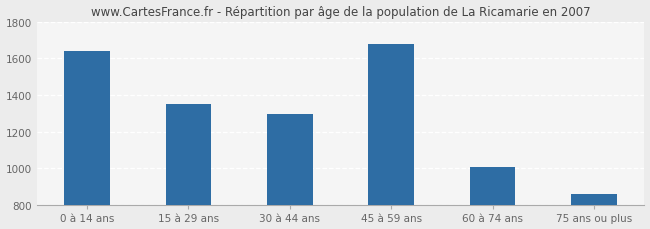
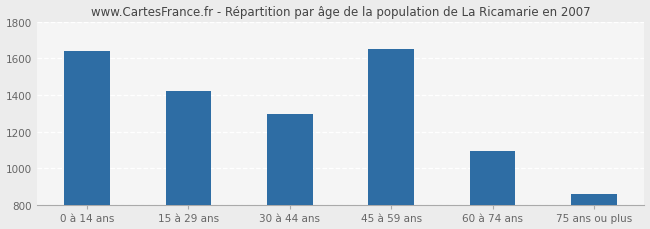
15 à 29 ans: 1350 -> 1420
45 à 59 ans: 1680 -> 1650
60 à 74 ans: 1010 -> 1090
